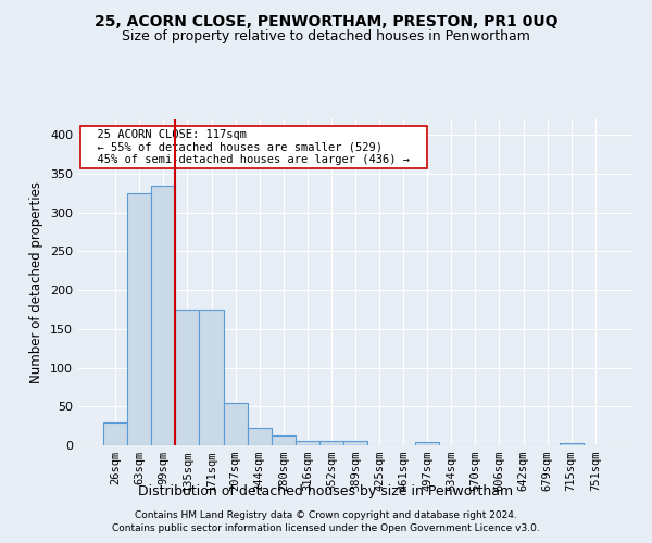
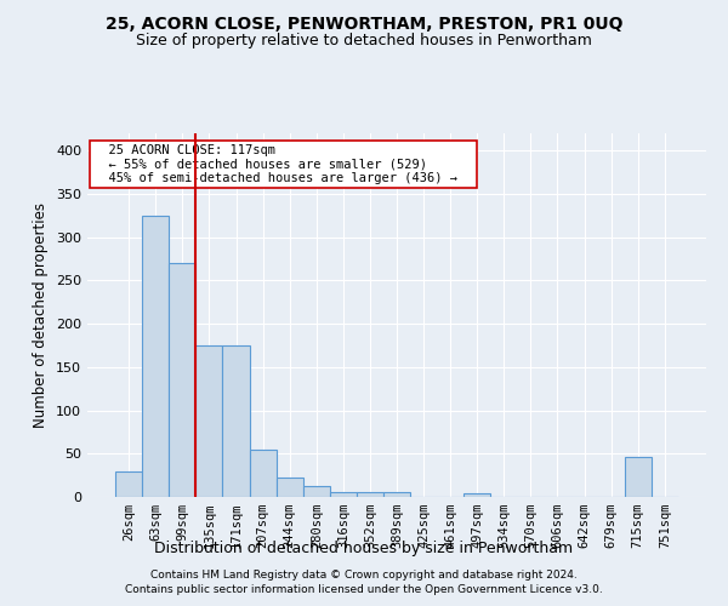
99sqm: 334 -> 270
715sqm: 3 -> 46
